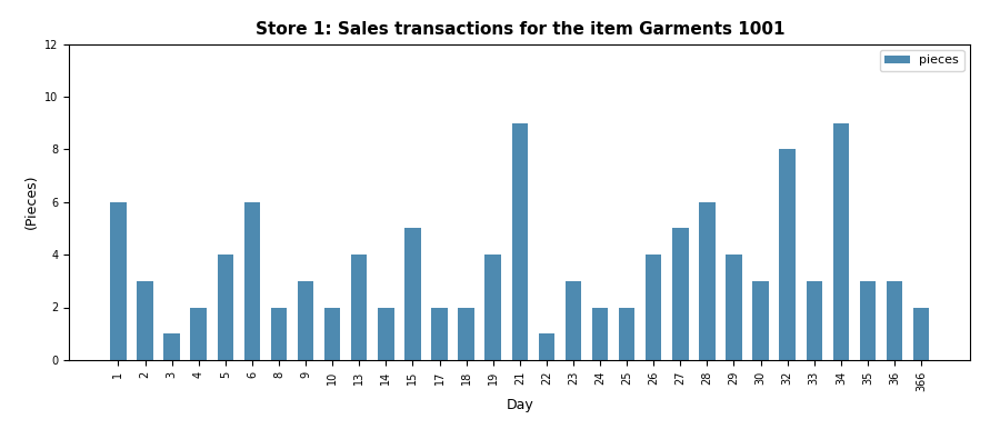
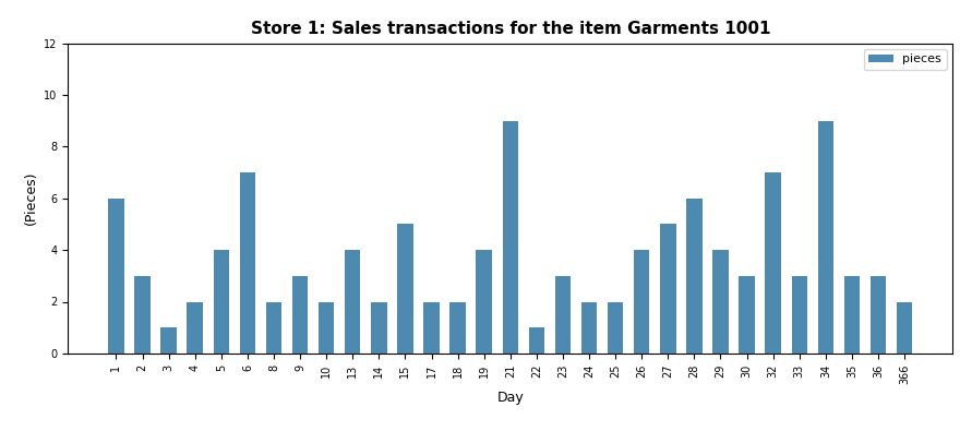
6: 6 -> 7
32: 8 -> 7
